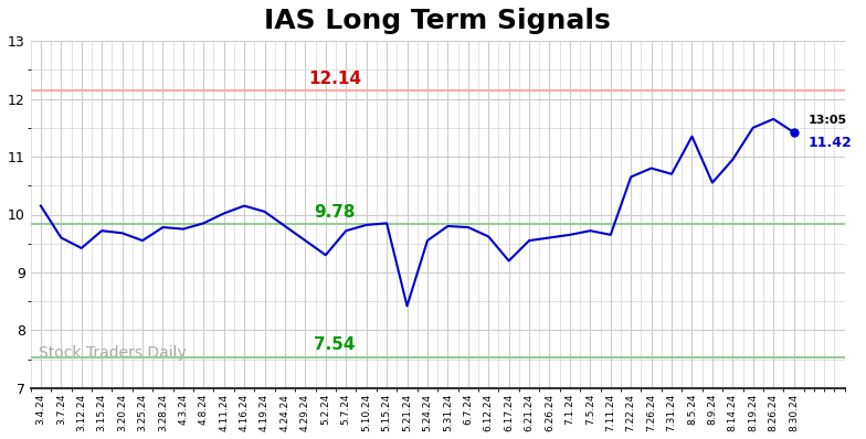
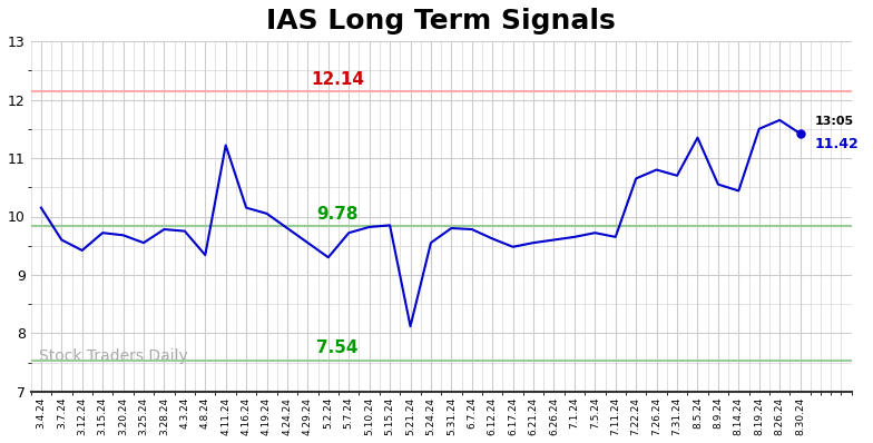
4.8.24: 9.85 -> 9.34
4.11.24: 10.02 -> 11.22
5.21.24: 8.42 -> 8.12
6.17.24: 9.20 -> 9.48
8.14.24: 10.95 -> 10.44
